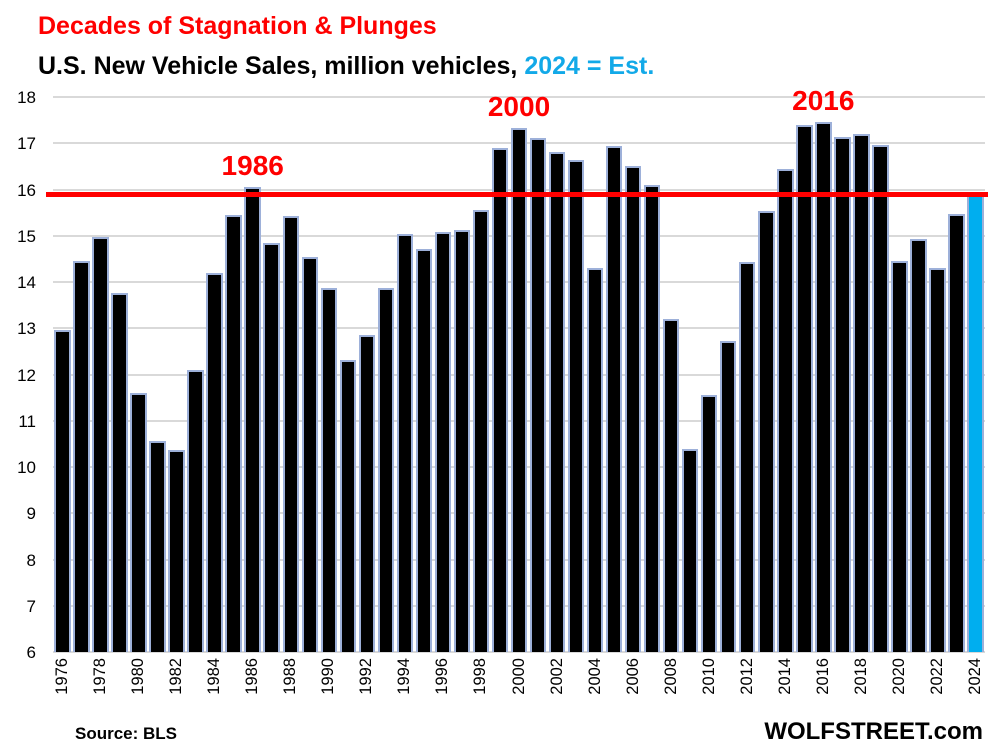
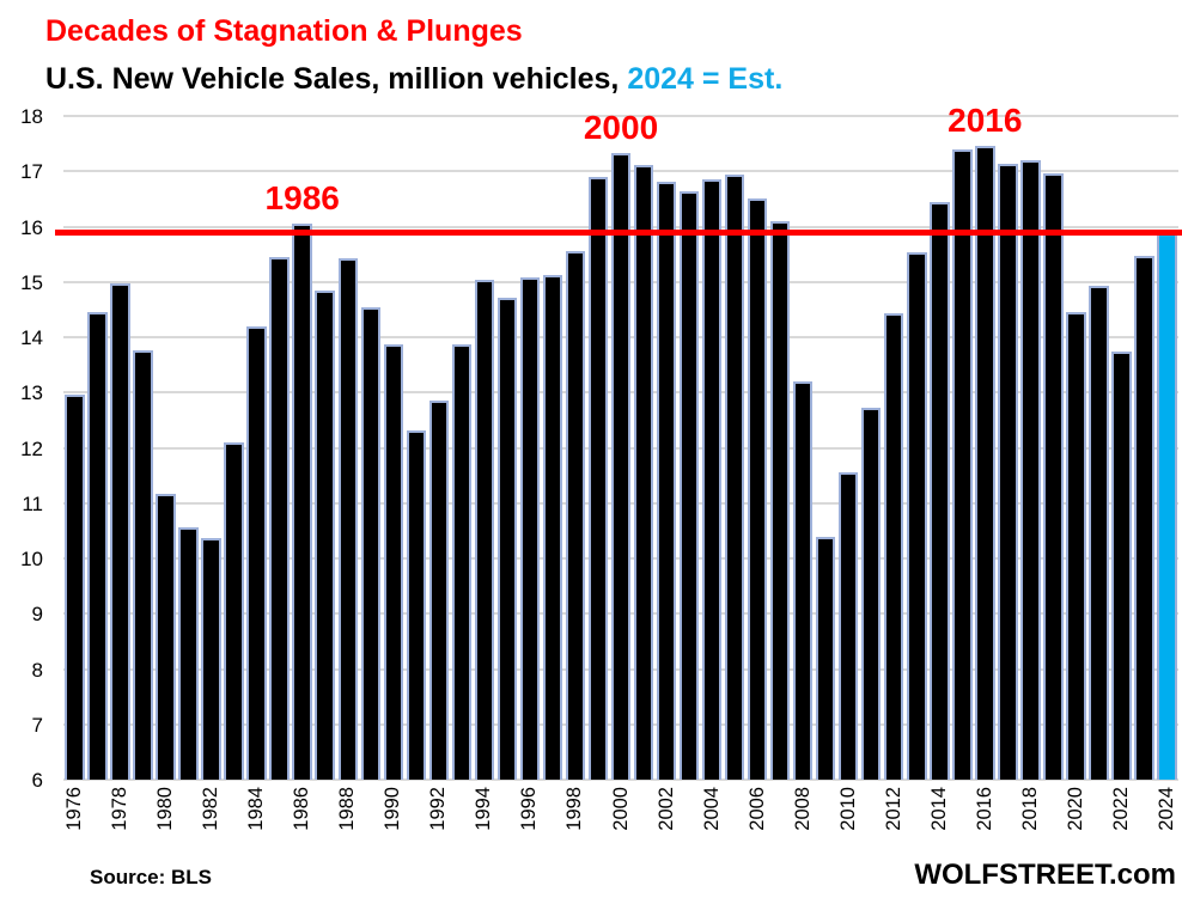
1980: 11.6 -> 11.2
2004: 14.3 -> 16.9
2022: 14.3 -> 13.7
